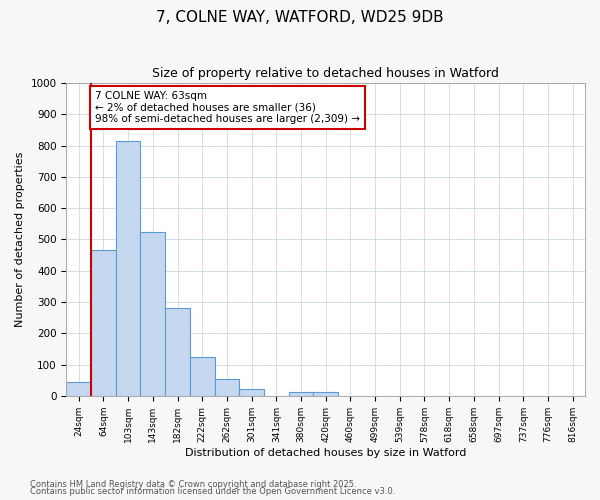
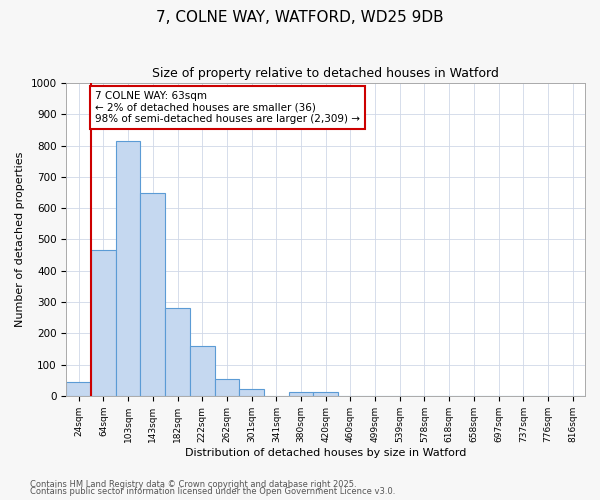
143sqm: 525 -> 650
222sqm: 125 -> 160
